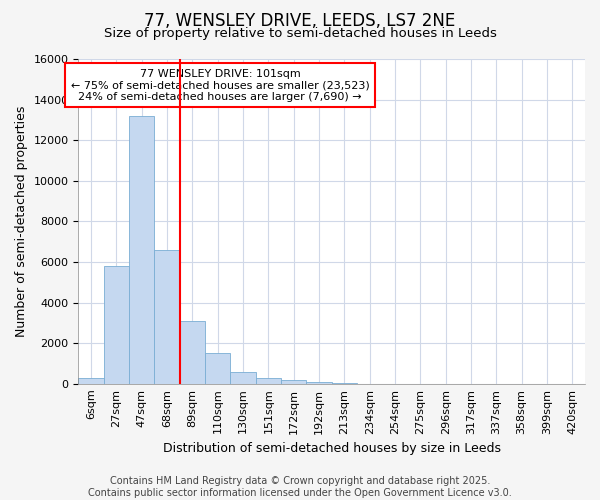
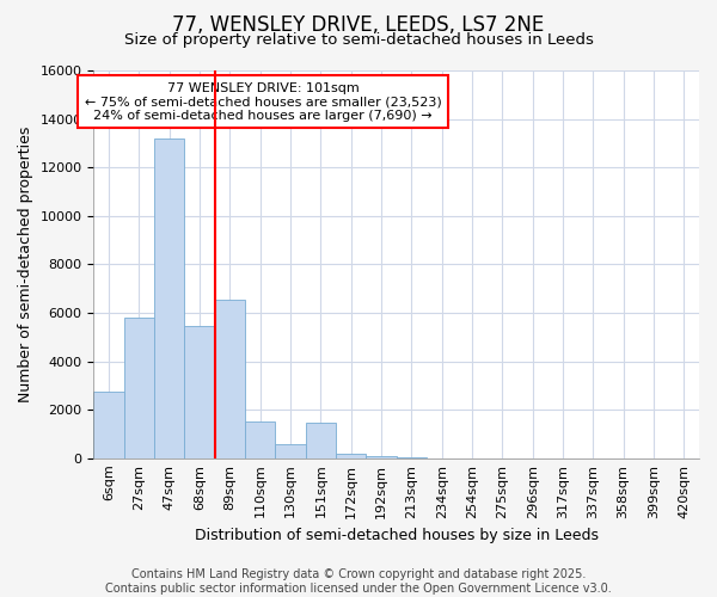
6sqm: 300 -> 2750
68sqm: 6600 -> 5450
89sqm: 3100 -> 6550
151sqm: 300 -> 1450
